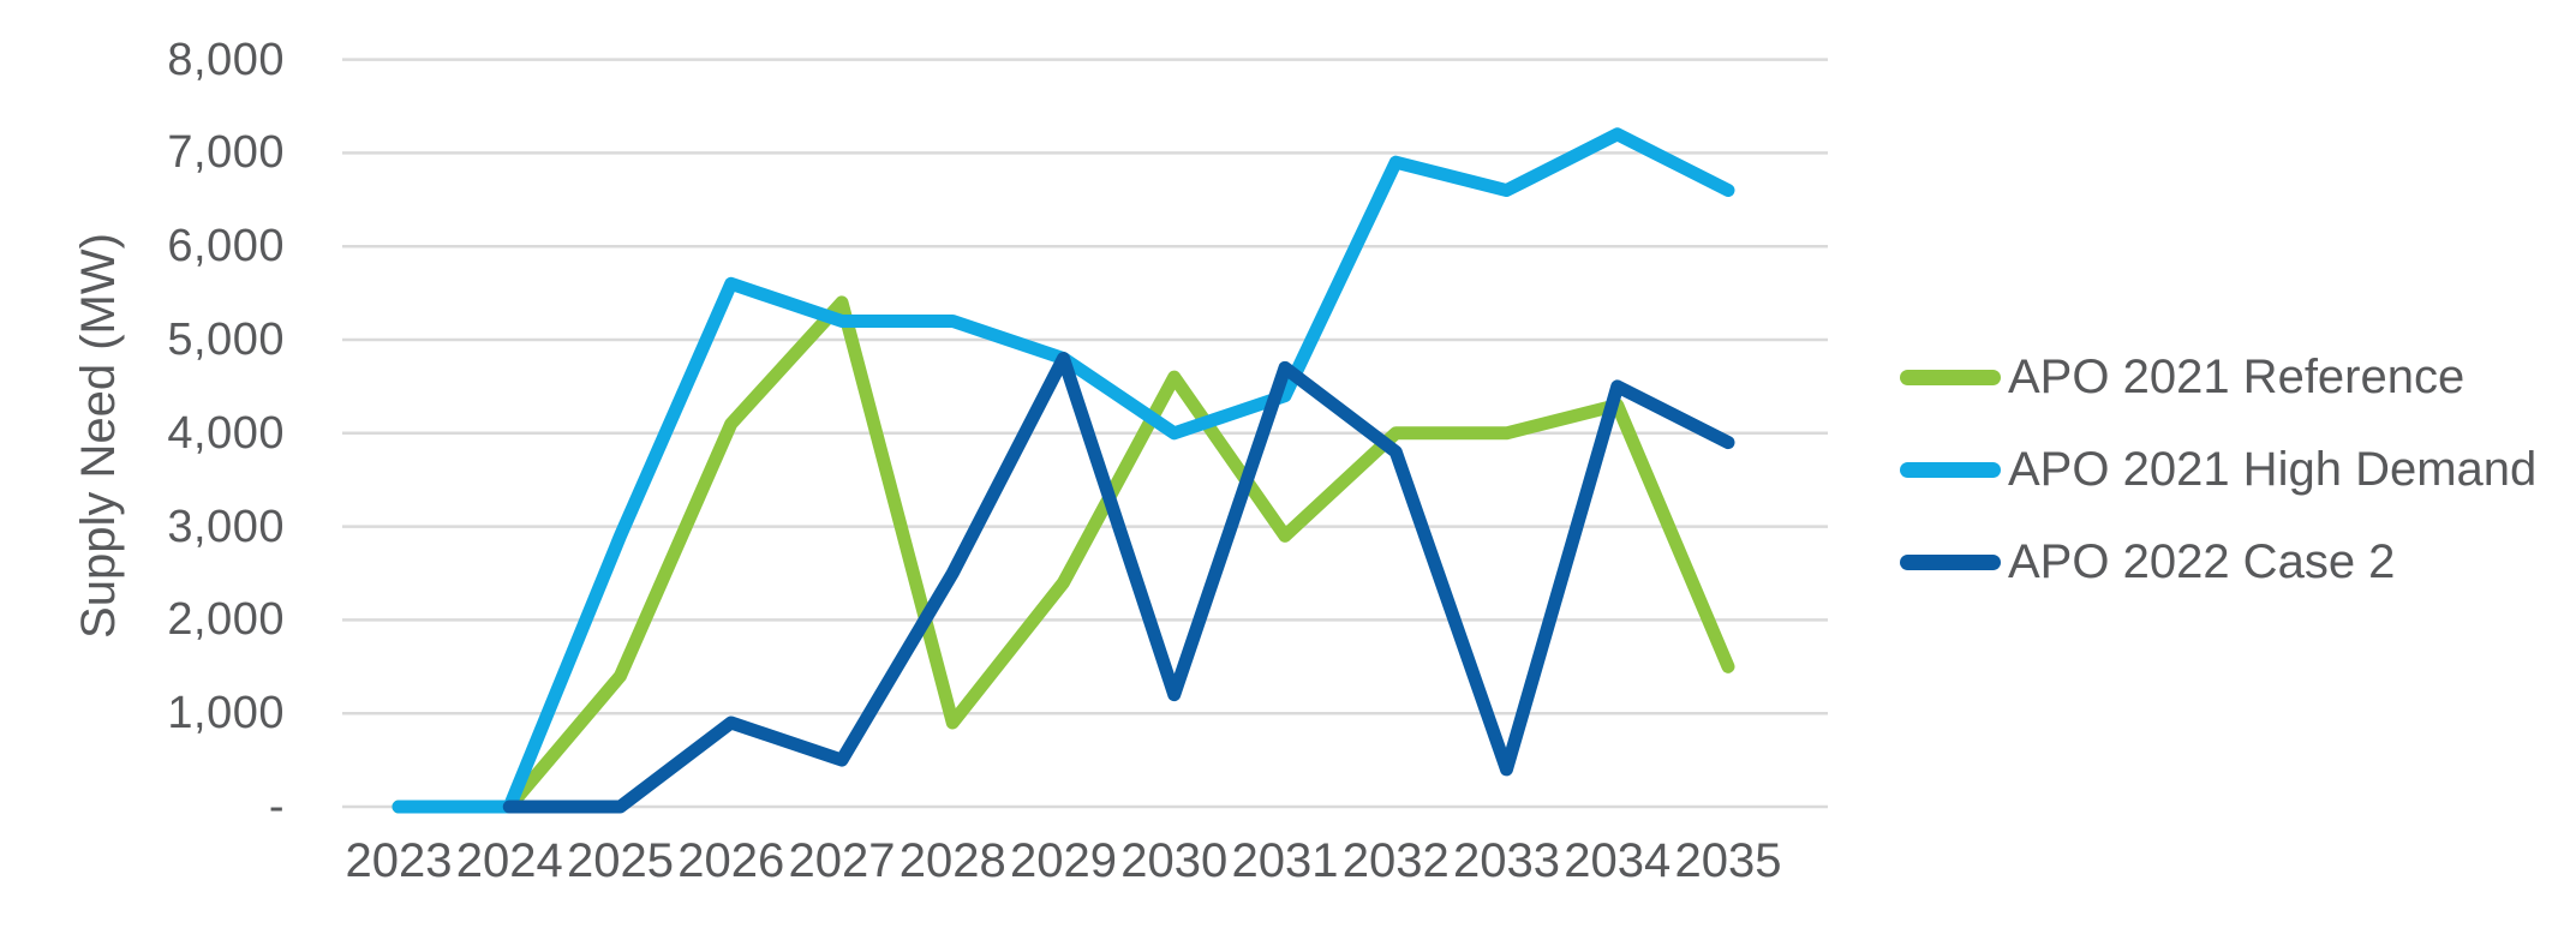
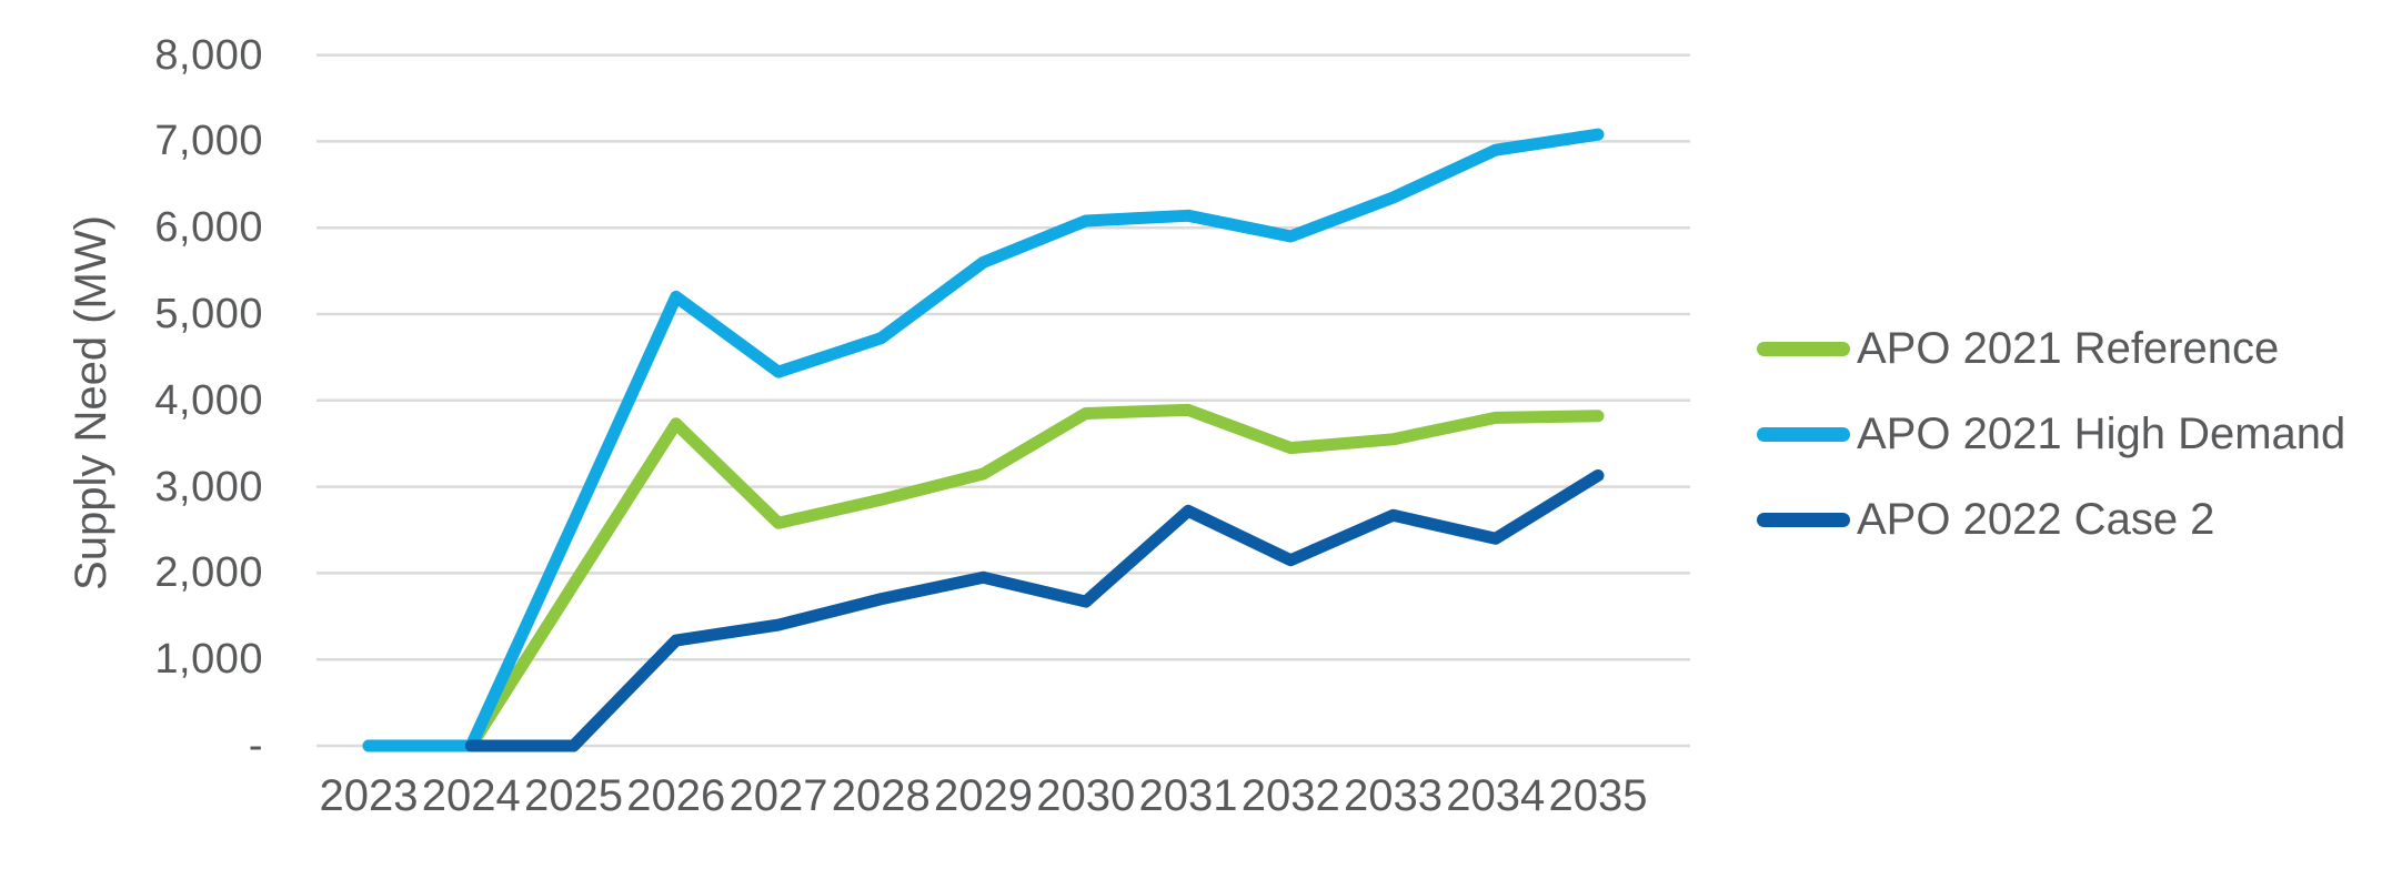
APO 2021 Reference/2025: 1400 -> 1900
APO 2021 High Demand/2025: 2900 -> 2600
APO 2021 Reference/2026: 4100 -> 3700
APO 2021 High Demand/2026: 5600 -> 5200
APO 2022 Case 2/2026: 900 -> 1200
APO 2021 Reference/2027: 5400 -> 2600
APO 2021 High Demand/2027: 5200 -> 4300
APO 2022 Case 2/2027: 500 -> 1400
APO 2021 Reference/2028: 900 -> 2800
APO 2021 High Demand/2028: 5200 -> 4700
APO 2022 Case 2/2028: 2500 -> 1700
APO 2021 Reference/2029: 2400 -> 3200
APO 2021 High Demand/2029: 4800 -> 5600
APO 2022 Case 2/2029: 4800 -> 2000
APO 2021 Reference/2030: 4600 -> 3800
APO 2021 High Demand/2030: 4000 -> 6100
APO 2022 Case 2/2030: 1200 -> 1700
APO 2021 Reference/2031: 2900 -> 3900
APO 2021 High Demand/2031: 4400 -> 6100
APO 2022 Case 2/2031: 4700 -> 2700
APO 2021 Reference/2032: 4000 -> 3400
APO 2021 High Demand/2032: 6900 -> 5900
APO 2022 Case 2/2032: 3800 -> 2200
APO 2021 Reference/2033: 4000 -> 3600
APO 2021 High Demand/2033: 6600 -> 6400
APO 2022 Case 2/2033: 400 -> 2700
APO 2021 Reference/2034: 4300 -> 3800
APO 2021 High Demand/2034: 7200 -> 6900
APO 2022 Case 2/2034: 4500 -> 2400
APO 2021 Reference/2035: 1500 -> 3800
APO 2021 High Demand/2035: 6600 -> 7100
APO 2022 Case 2/2035: 3900 -> 3100
